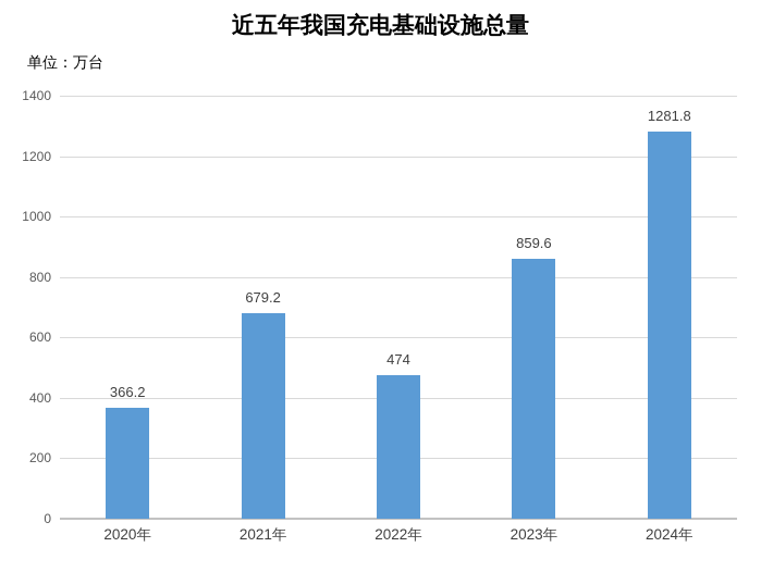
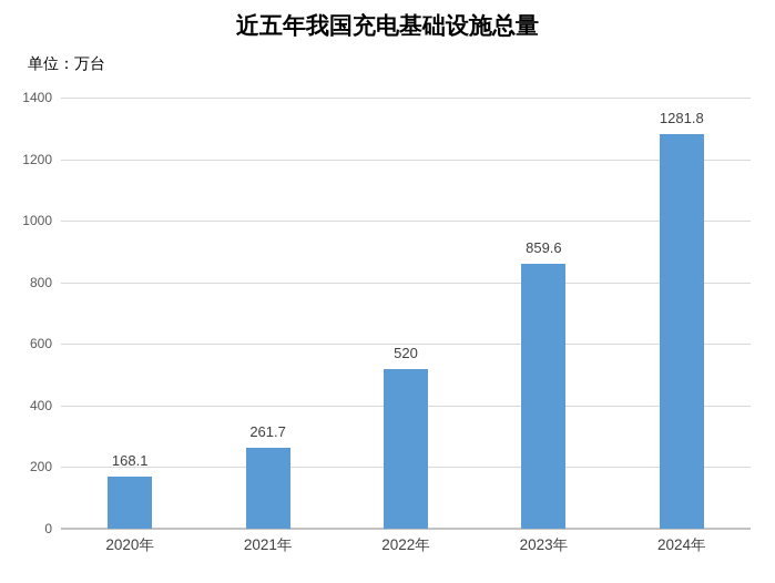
2020年: 366.2 -> 168.1
2021年: 679.2 -> 261.7
2022年: 474 -> 520
